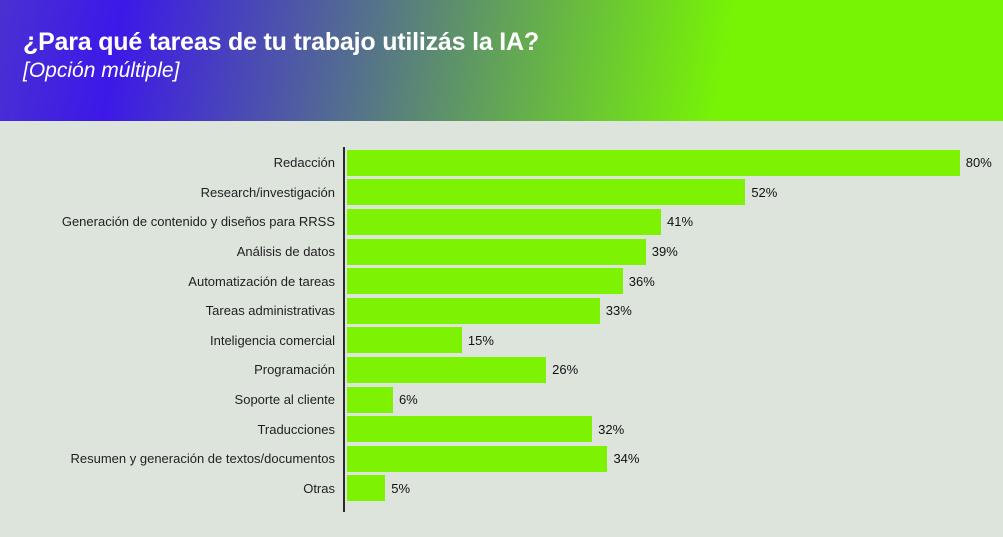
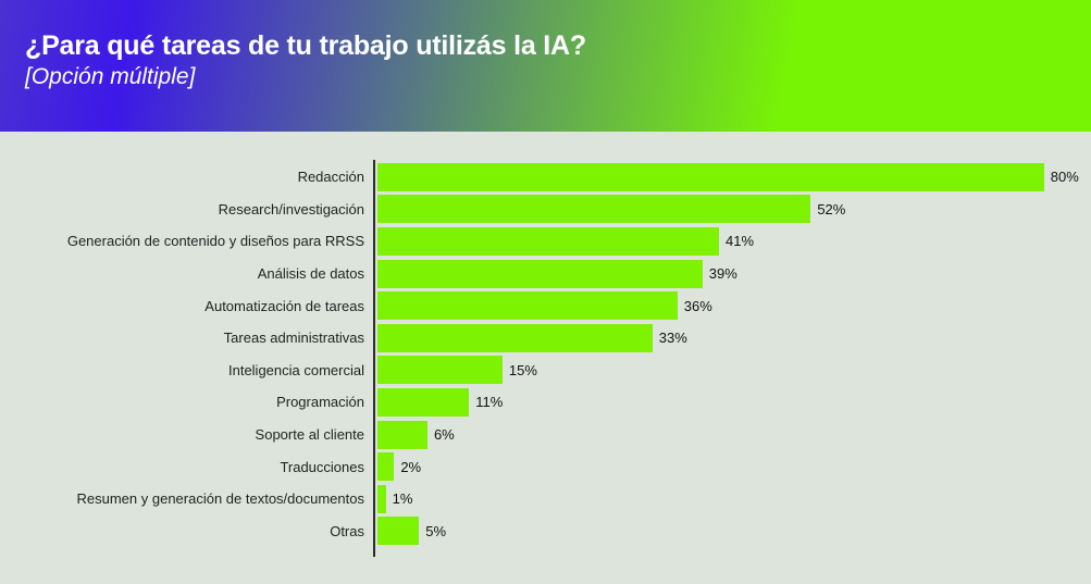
Programación: 26% -> 11%
Traducciones: 32% -> 2%
Resumen y generación de textos/documentos: 34% -> 1%
